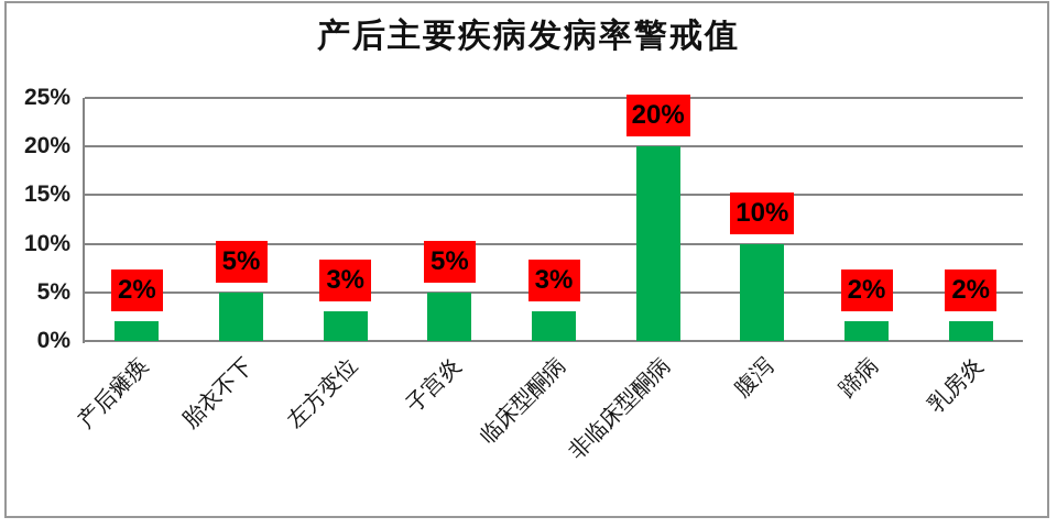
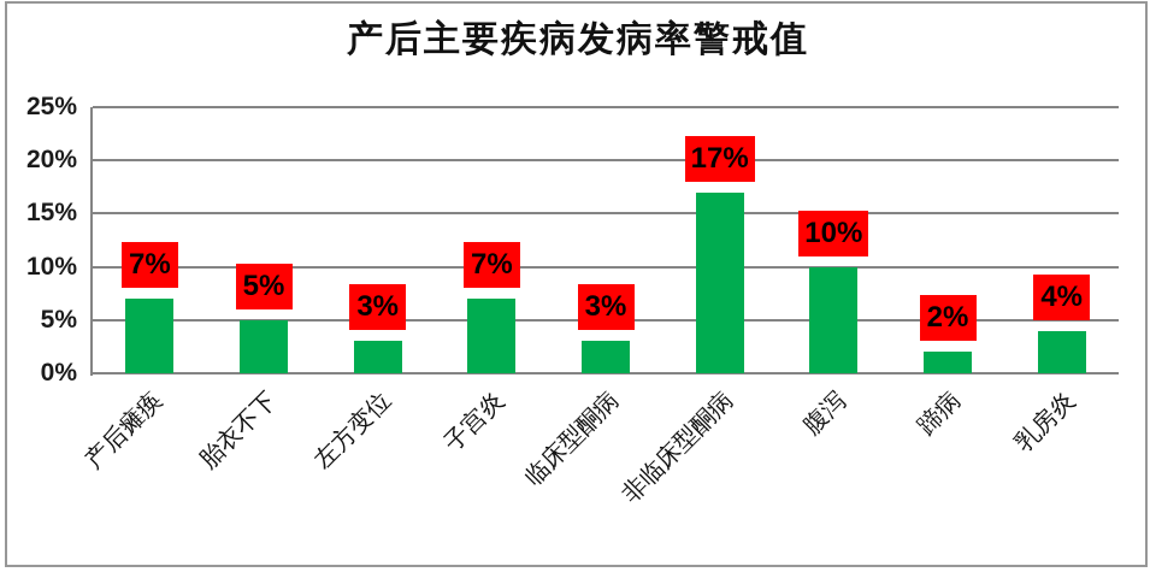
产后瘫痪: 2% -> 7%
子宫炎: 5% -> 7%
非临床型酮病: 20% -> 17%
乳房炎: 2% -> 4%
